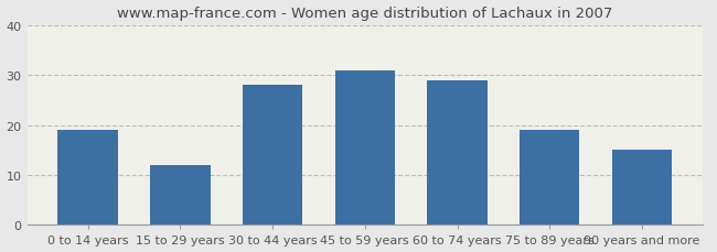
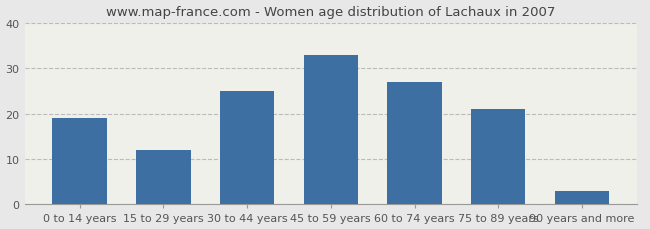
30 to 44 years: 28 -> 25
45 to 59 years: 31 -> 33
60 to 74 years: 29 -> 27
75 to 89 years: 19 -> 21
90 years and more: 15 -> 3
